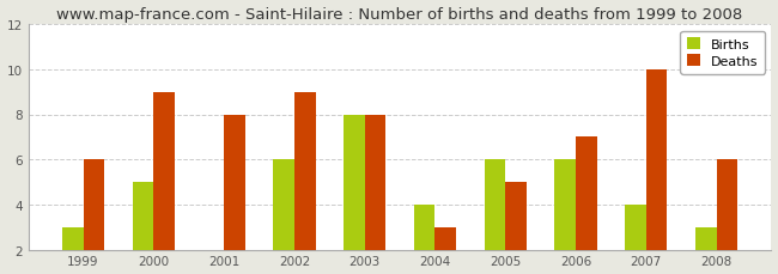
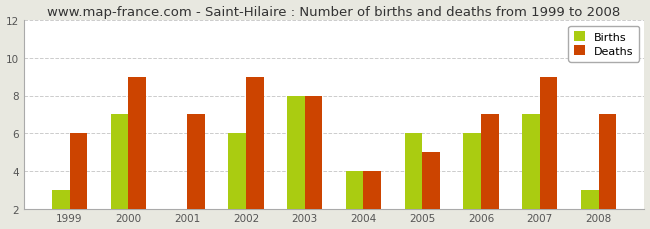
Births/2000: 5 -> 7
Deaths/2001: 8 -> 7
Deaths/2004: 3 -> 4
Births/2007: 4 -> 7
Deaths/2007: 10 -> 9
Deaths/2008: 6 -> 7
